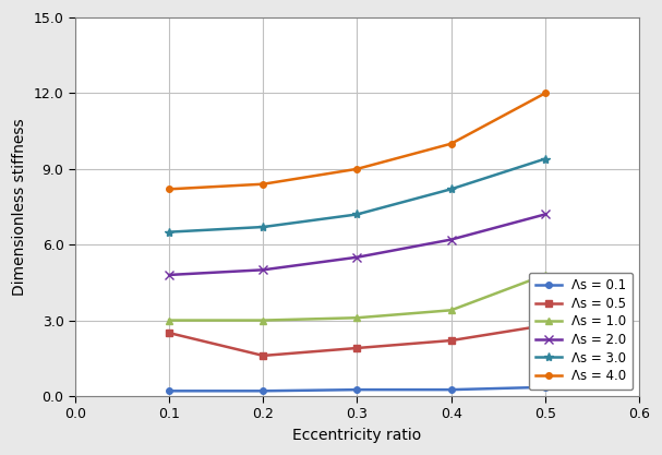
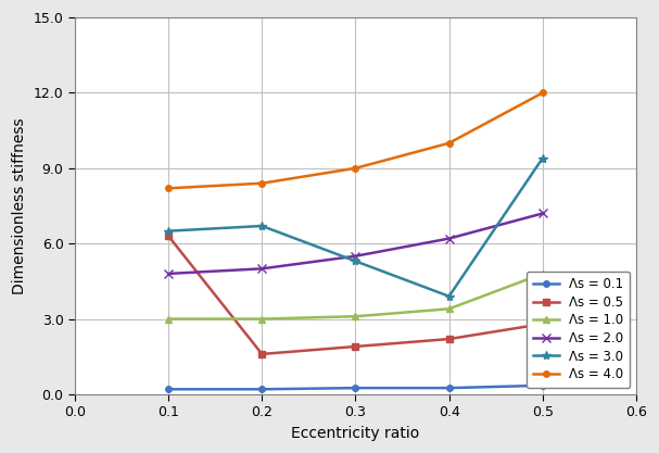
Λs = 0.5/0.1: 2.5 -> 6.3
Λs = 3.0/0.3: 7.2 -> 5.3
Λs = 3.0/0.4: 8.2 -> 3.9
